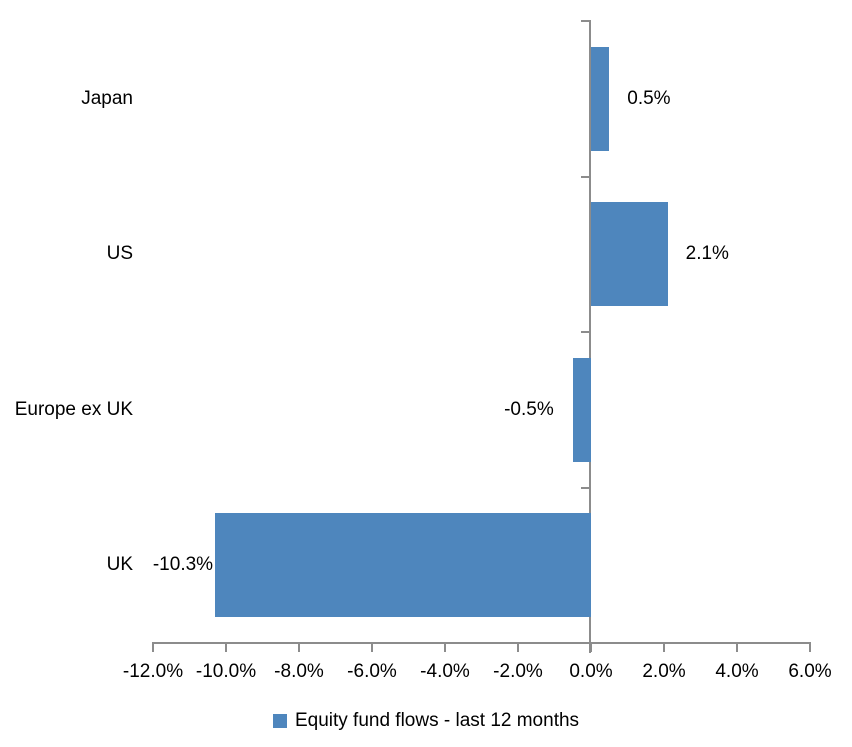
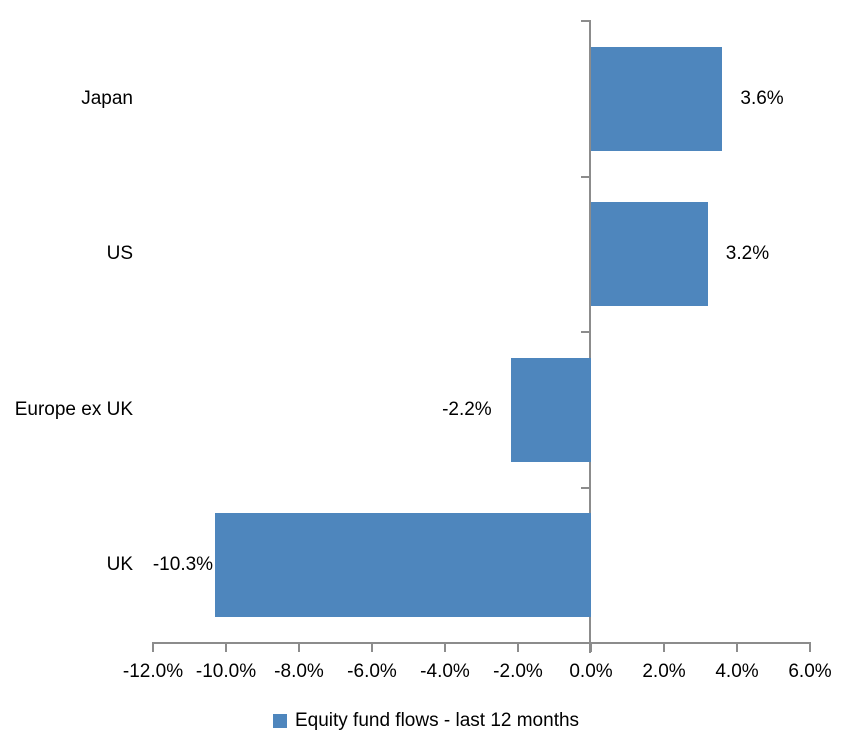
Japan: 0.5% -> 3.6%
US: 2.1% -> 3.2%
Europe ex UK: -0.5% -> -2.2%
